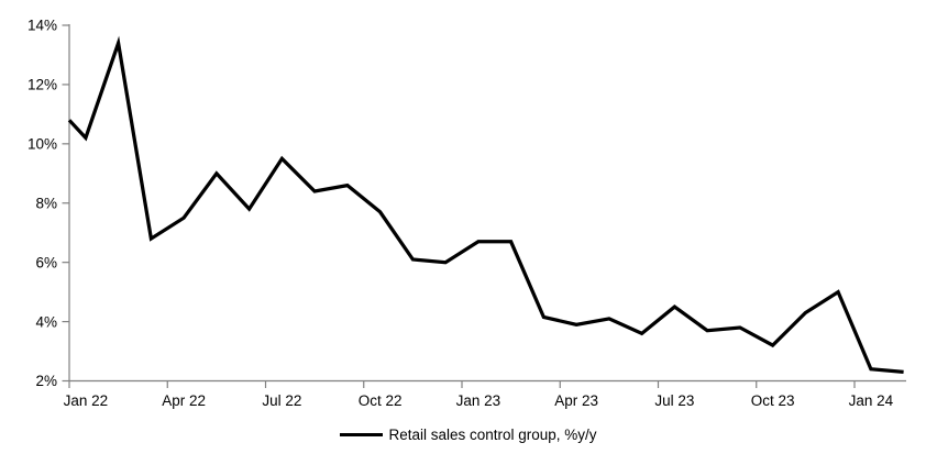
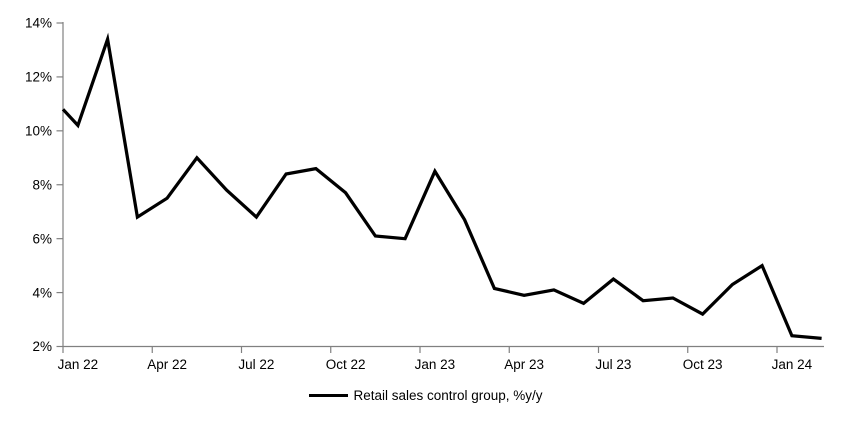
Jul 22: 9.5% -> 6.8%
Jan 23: 6.7% -> 8.5%
